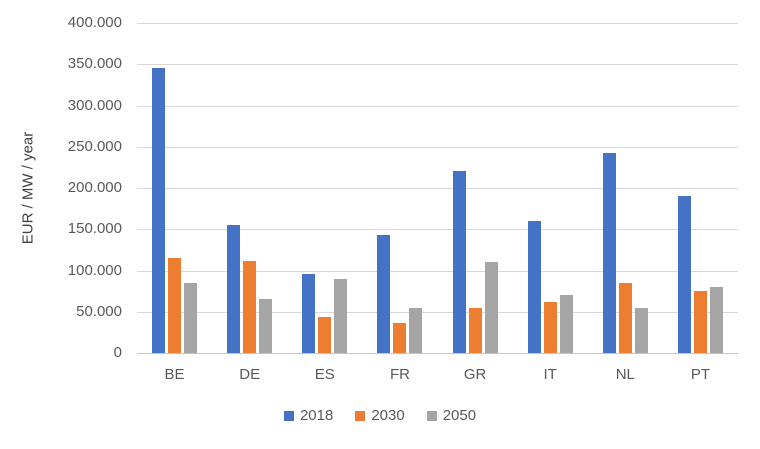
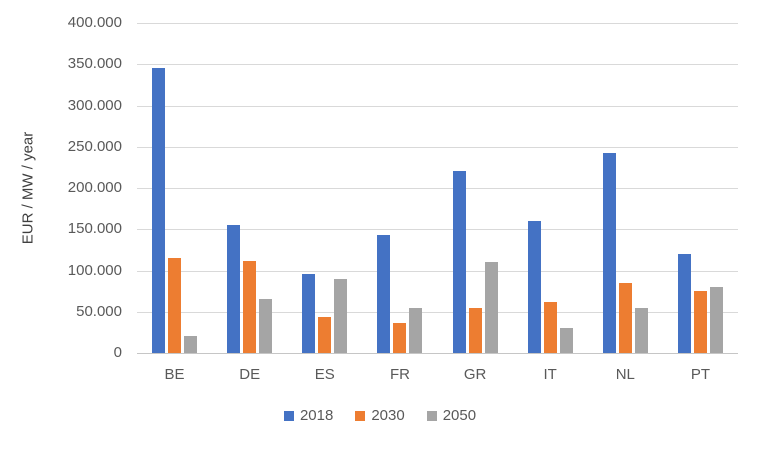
2050/BE: 80000 -> 20000
2050/IT: 70000 -> 30000
2018/PT: 190000 -> 120000
